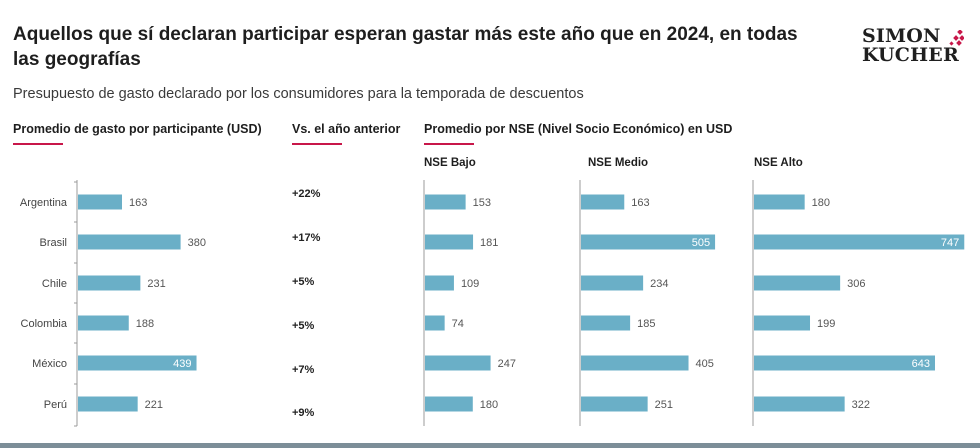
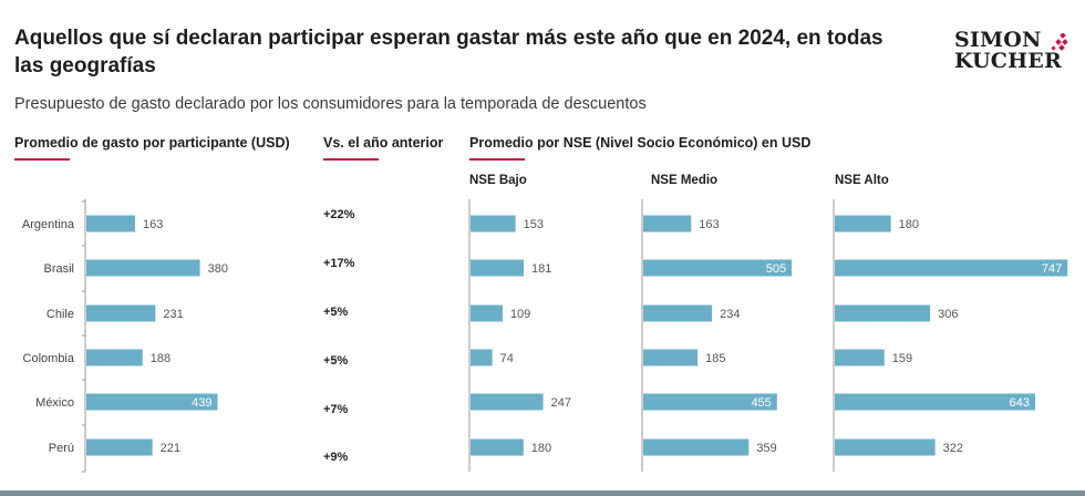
Promedio por NSE (Nivel Socio Económico) en USD/NSE Alto/Colombia: 199 -> 159
Promedio por NSE (Nivel Socio Económico) en USD/NSE Medio/México: 405 -> 455
Promedio por NSE (Nivel Socio Económico) en USD/NSE Medio/Perú: 251 -> 359
